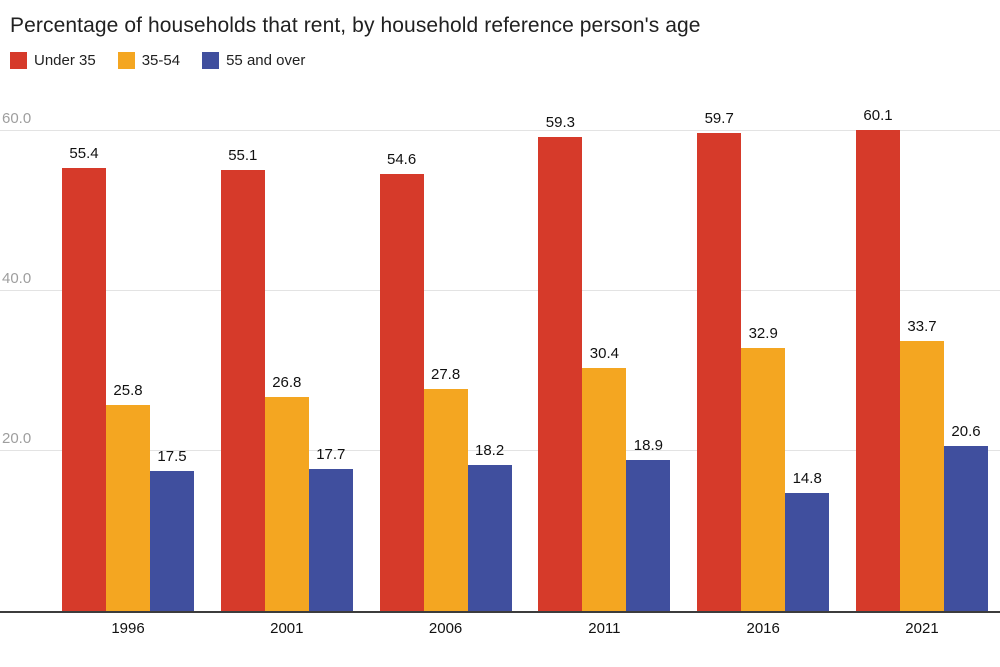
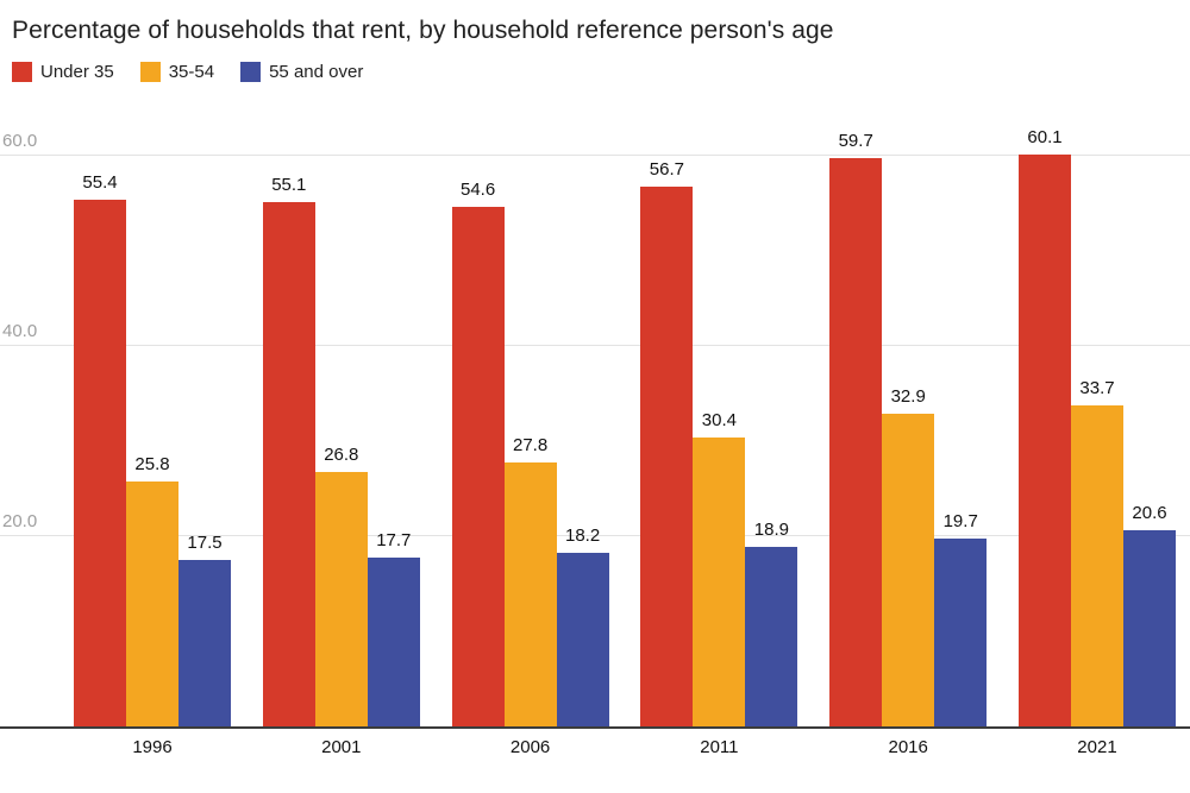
Under 35/2011: 59.3 -> 56.7
55 and over/2016: 14.8 -> 19.7
